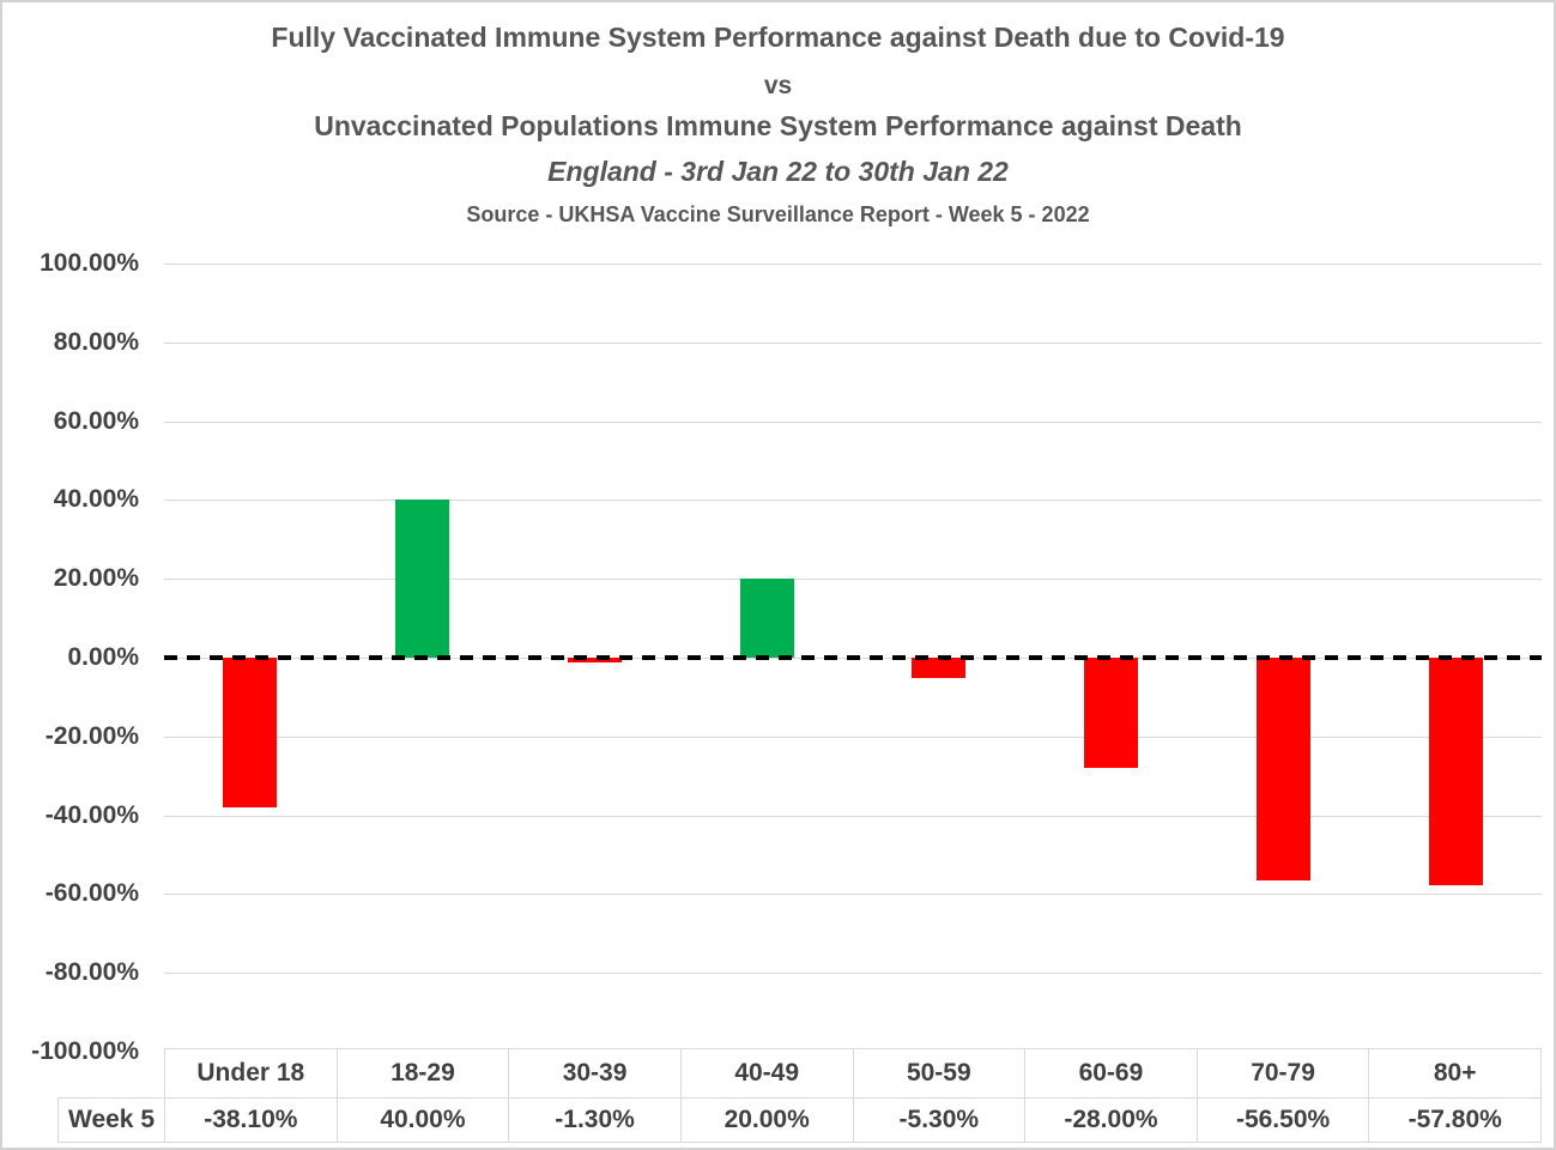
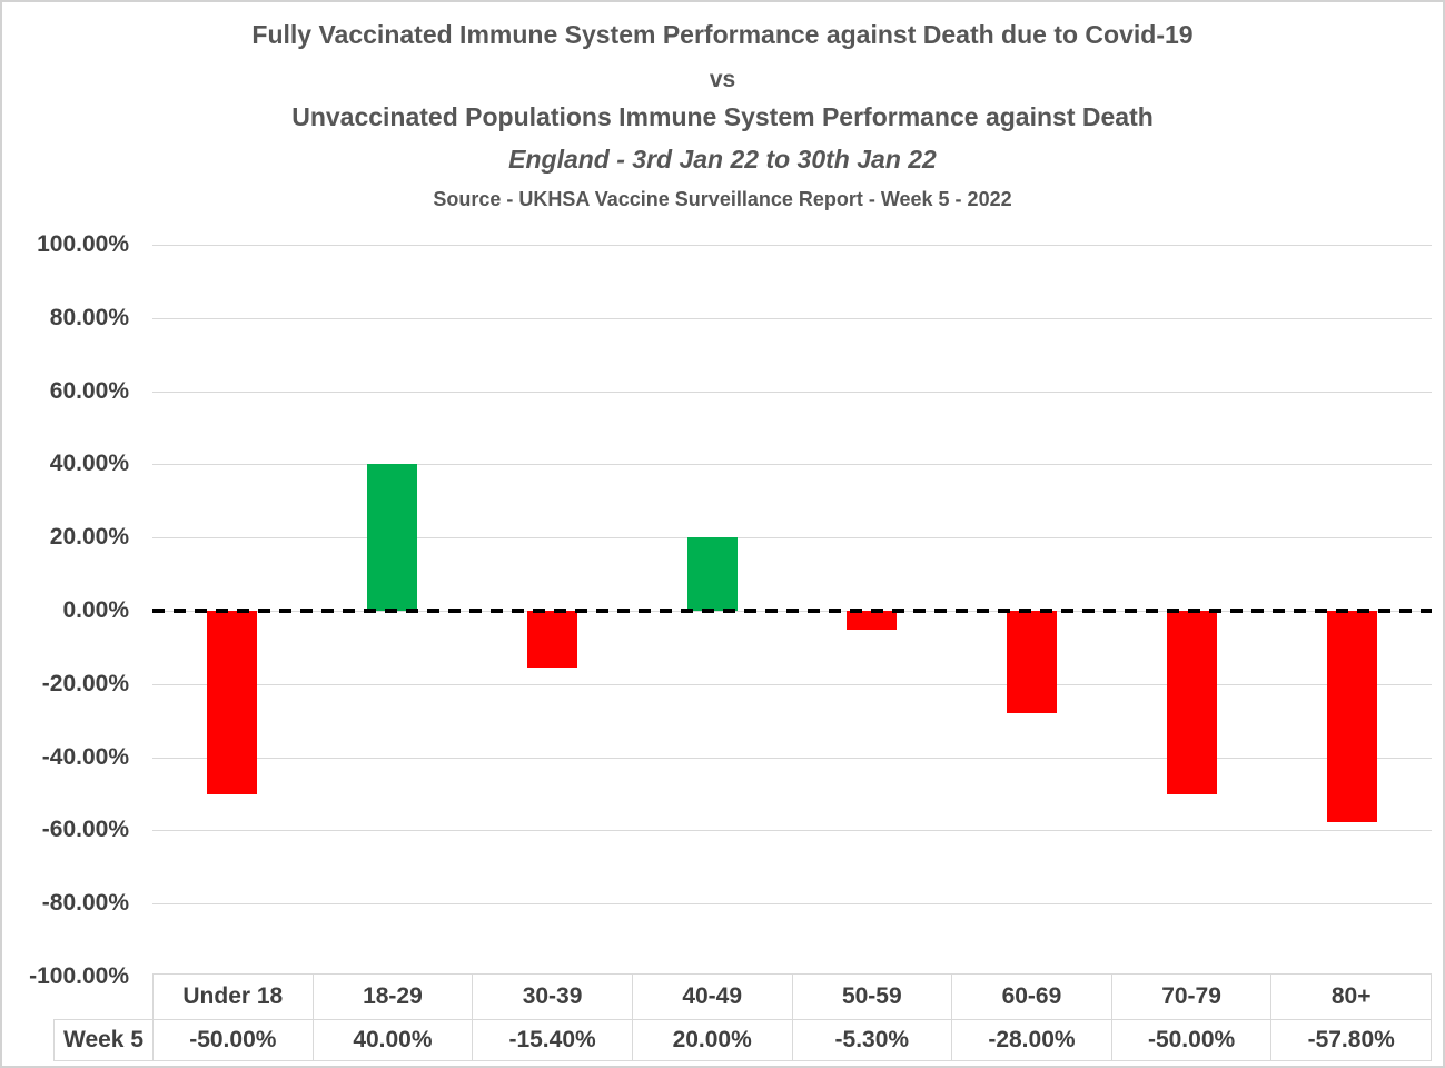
Under 18: -38.10% -> -50.00%
30-39: -1.30% -> -15.40%
70-79: -56.50% -> -50.00%
